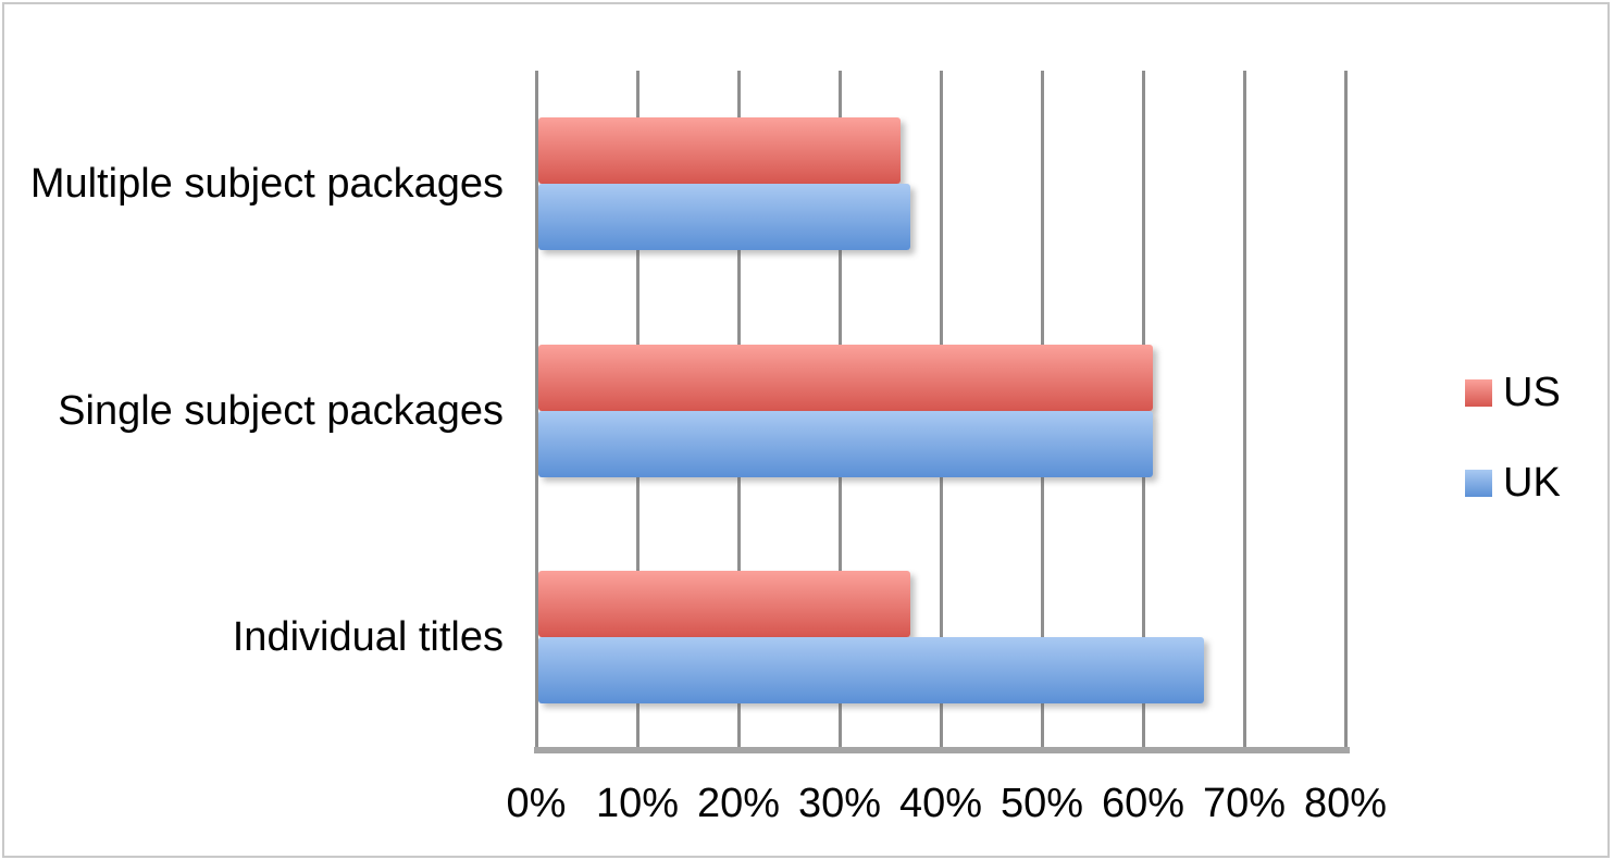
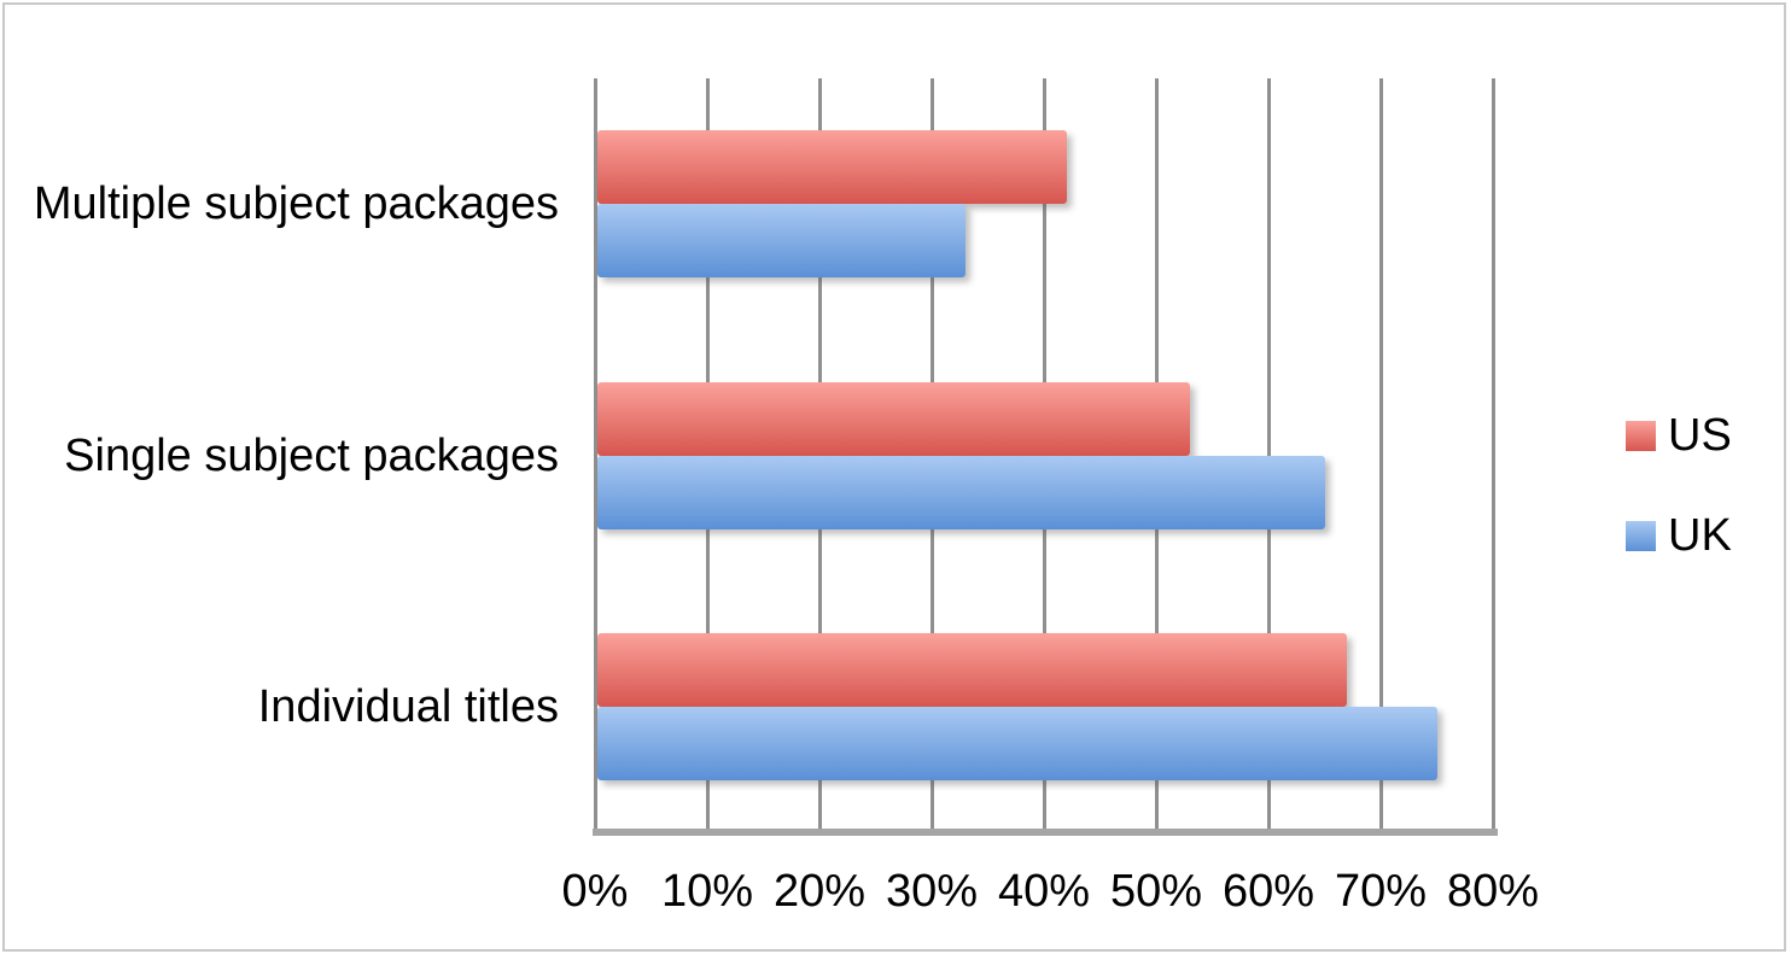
US/Multiple subject packages: 36% -> 42%
UK/Multiple subject packages: 37% -> 33%
US/Single subject packages: 61% -> 53%
UK/Single subject packages: 61% -> 65%
US/Individual titles: 37% -> 67%
UK/Individual titles: 66% -> 75%
